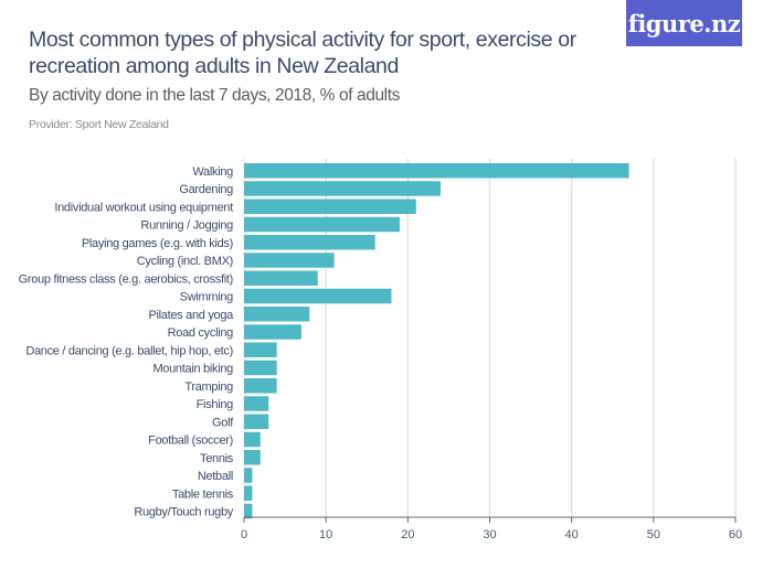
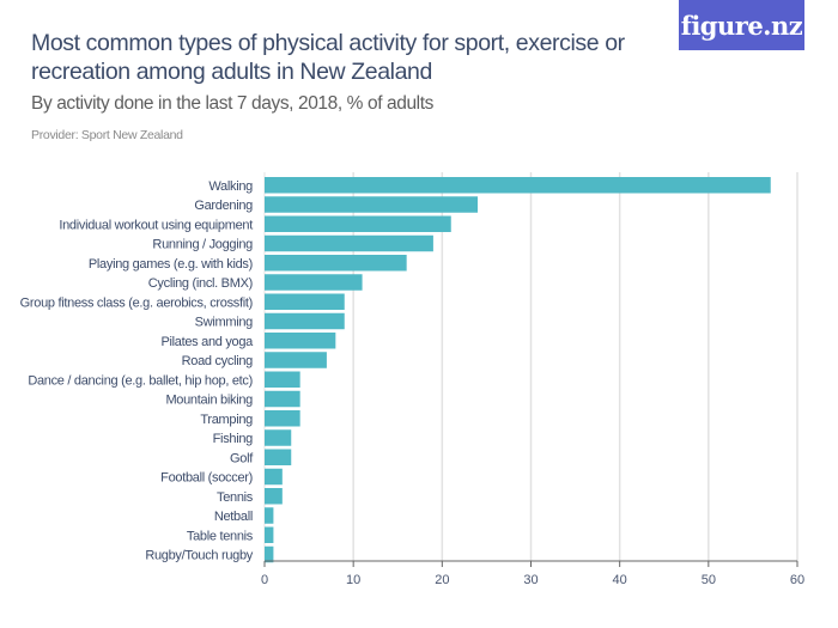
Walking: 47 -> 57
Swimming: 18 -> 9
